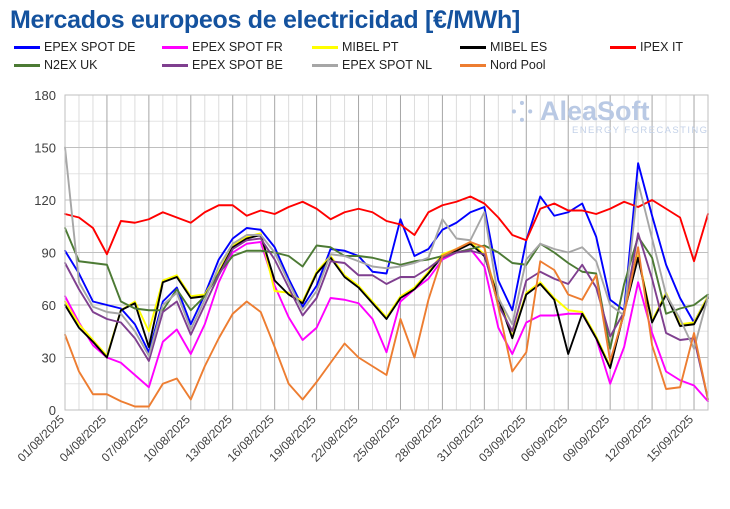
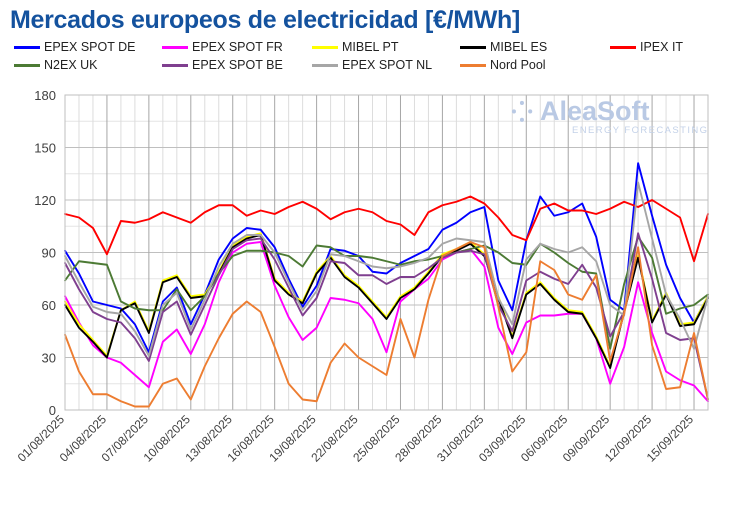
N2EX UK/01/08/2025: 104 -> 74
EPEX SPOT NL/01/08/2025: 150 -> 88
MIBEL ES/07/08/2025: 36 -> 44
MIBEL PT/16/08/2025: 68 -> 75
Nord Pool/19/08/2025: 16 -> 5
EPEX SPOT DE/25/08/2025: 109 -> 84
EPEX SPOT NL/28/08/2025: 109 -> 95
EPEX SPOT NL/31/08/2025: 113 -> 96
MIBEL ES/06/09/2025: 32 -> 56
